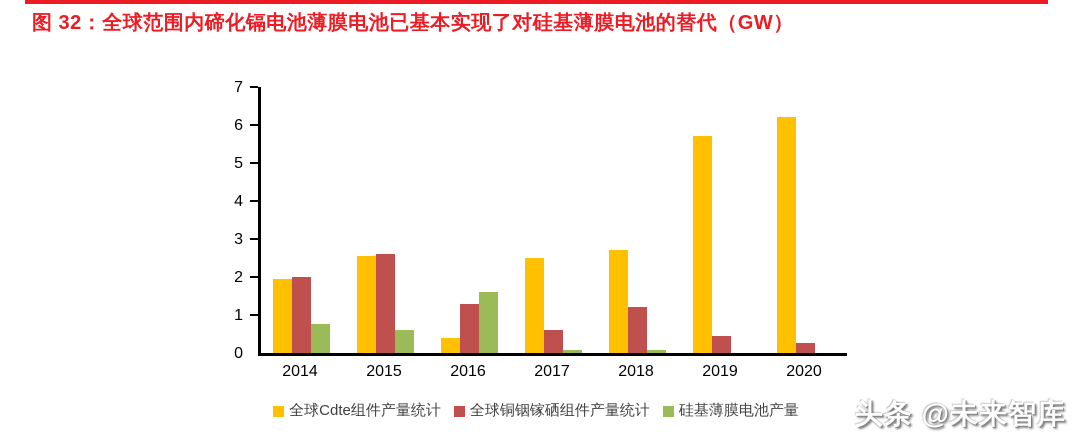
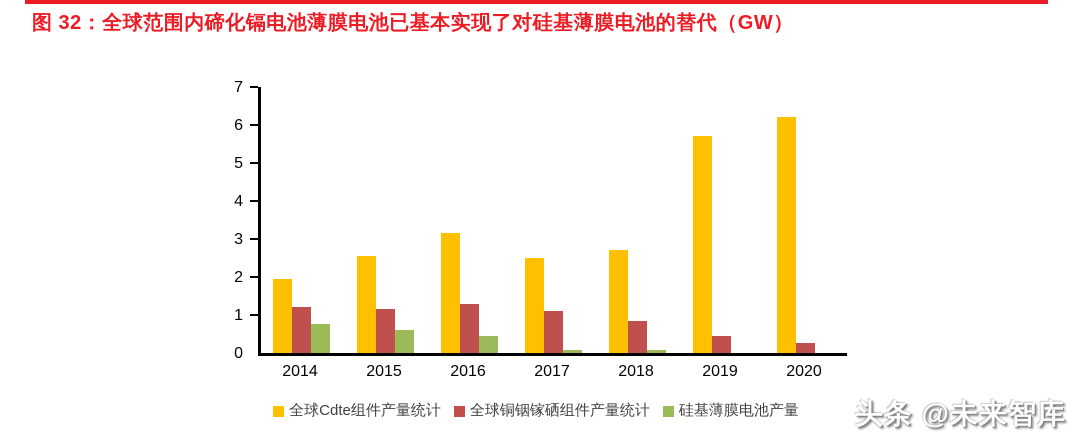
全球铜铟镓硒组件产量统计/2014: 2.0 -> 1.2
全球铜铟镓硒组件产量统计/2015: 2.6 -> 1.1
全球Cdte组件产量统计/2016: 0.4 -> 3.1
硅基薄膜电池产量/2016: 1.6 -> 0.5
全球铜铟镓硒组件产量统计/2017: 0.6 -> 1.1
全球铜铟镓硒组件产量统计/2018: 1.2 -> 0.8
